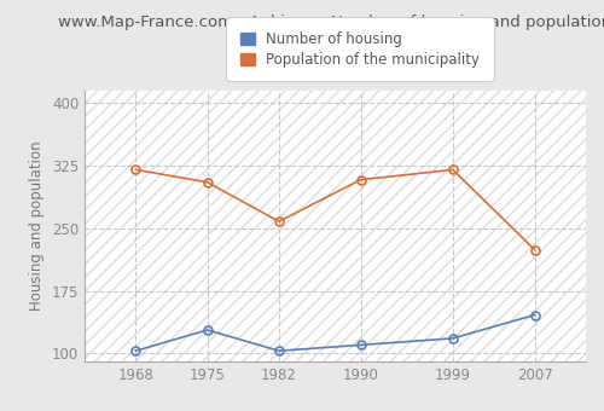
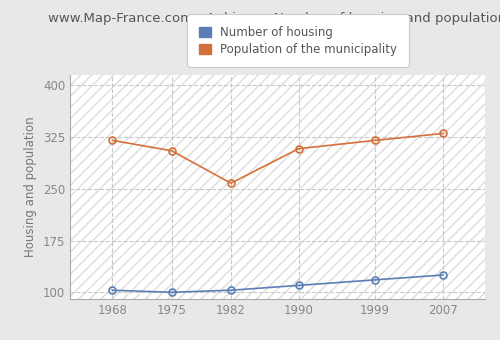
Number of housing/1975: 128 -> 100
Number of housing/2007: 146 -> 125
Population of the municipality/2007: 224 -> 330
